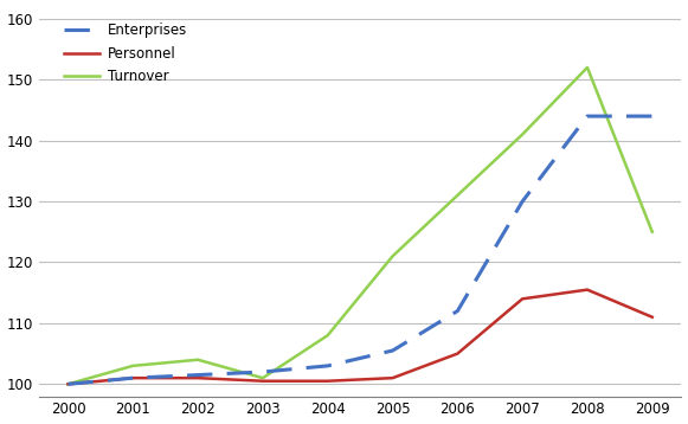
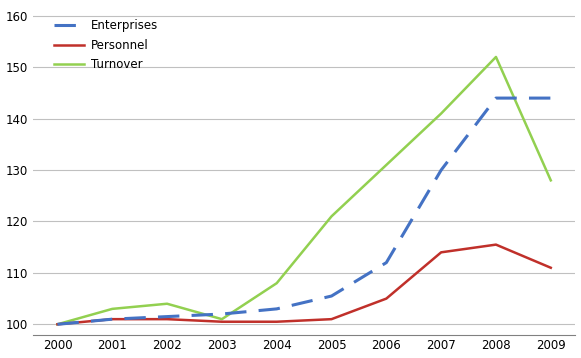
Turnover/2009: 125 -> 128
